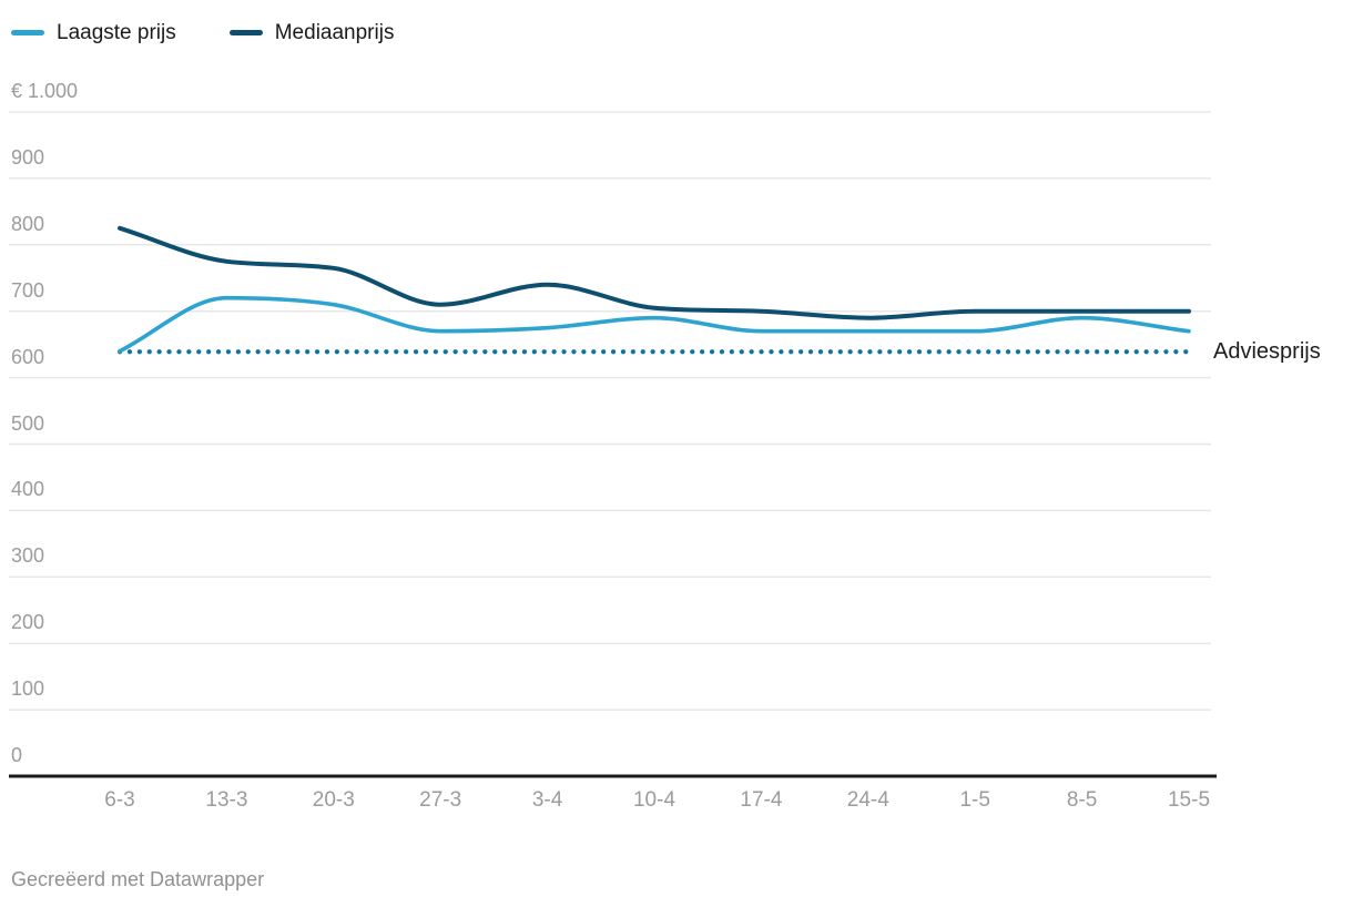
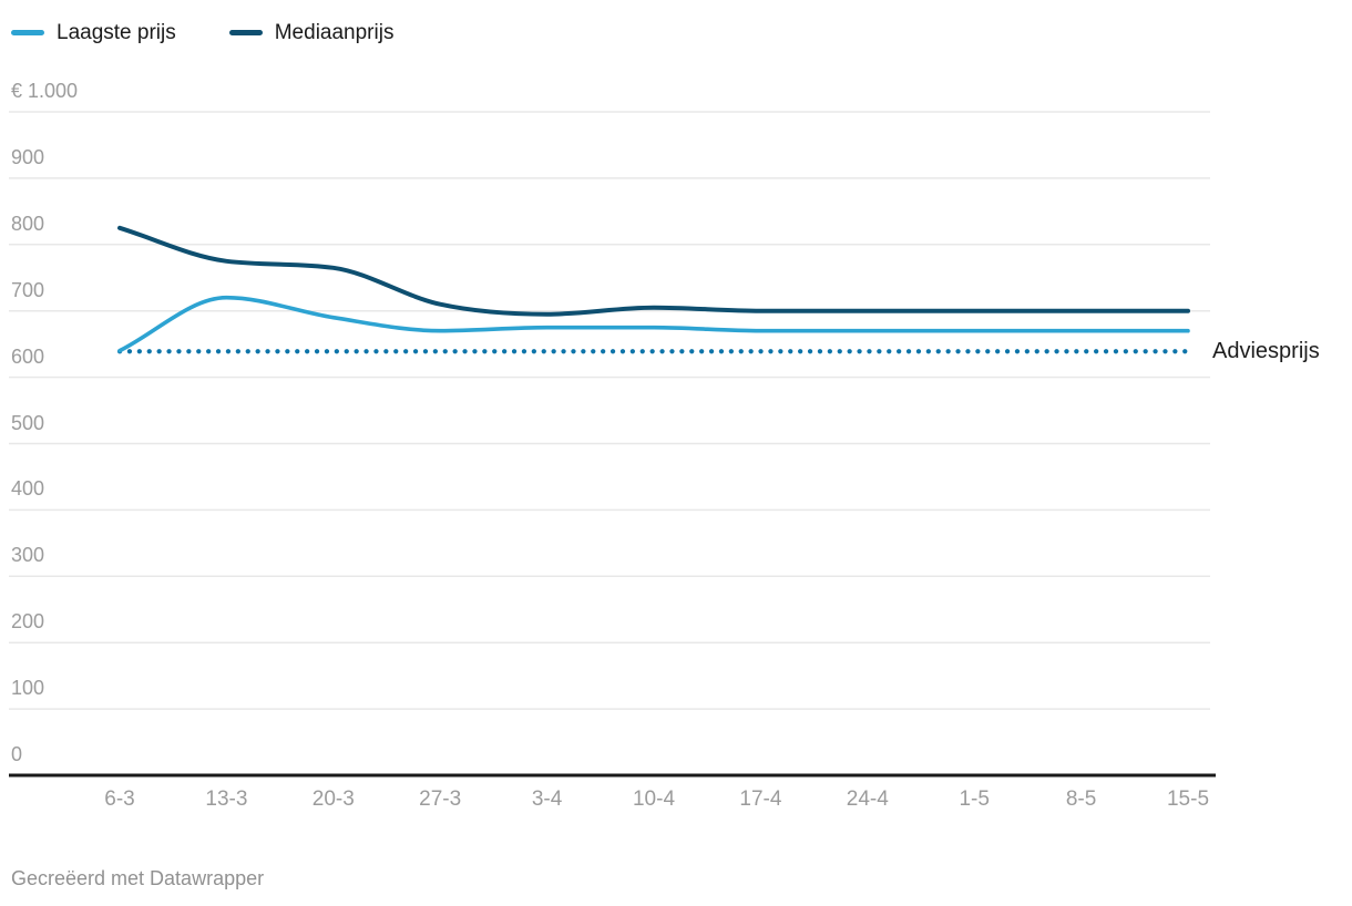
Laagste prijs/20-3: 710 -> 690
Mediaanprijs/3-4: 740 -> 700
Laagste prijs/10-4: 690 -> 680
Mediaanprijs/24-4: 690 -> 700
Laagste prijs/8-5: 690 -> 670
